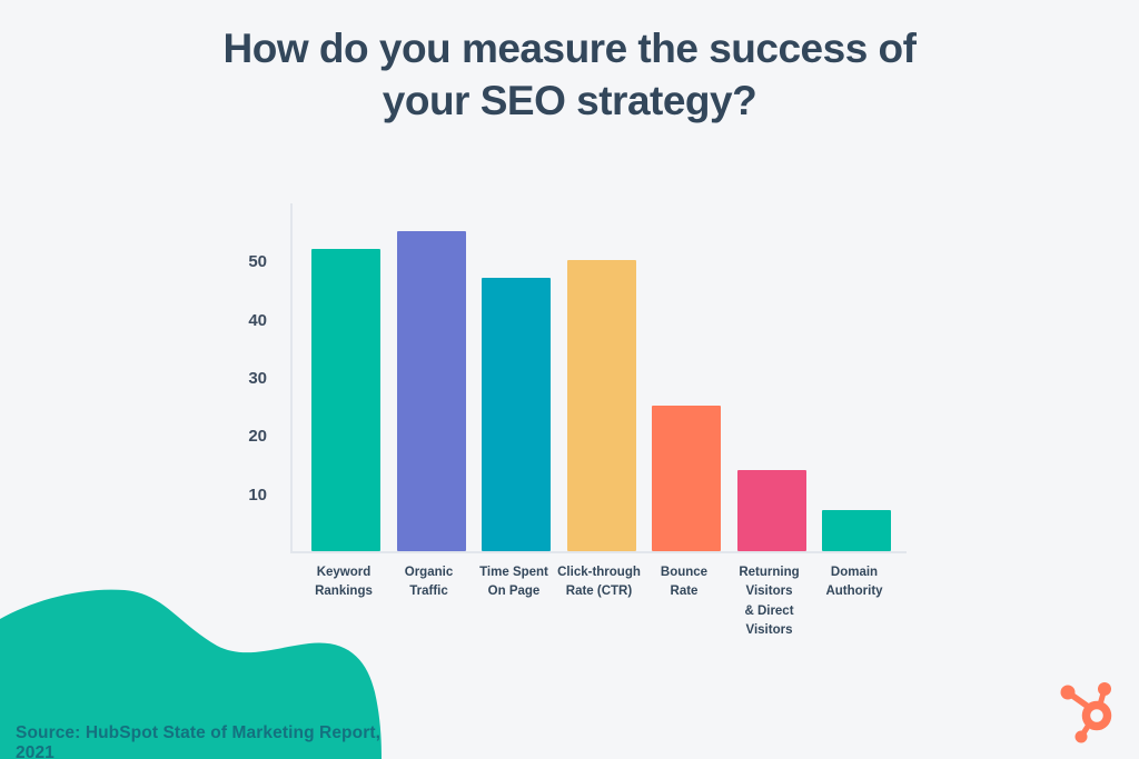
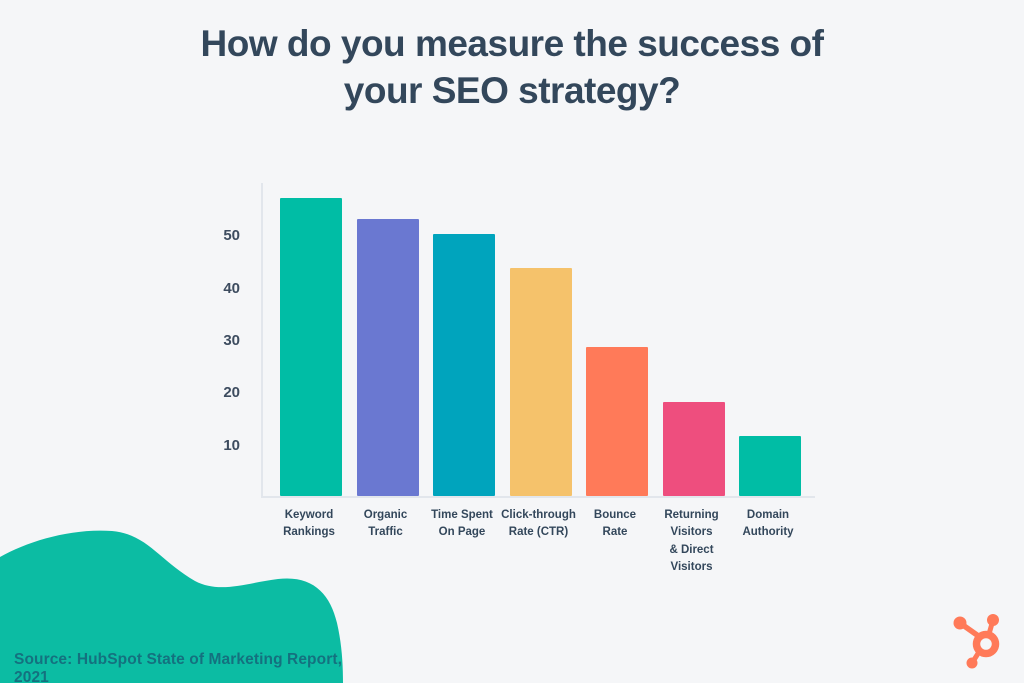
Keyword Rankings: 52 -> 57
Organic Traffic: 55 -> 53
Time Spent On Page: 47 -> 50
Click-through Rate (CTR): 50 -> 44
Bounce Rate: 25 -> 28
Returning Visitors & Direct Visitors: 14 -> 18
Domain Authority: 7 -> 12
